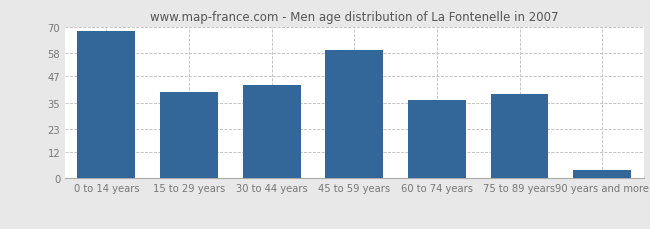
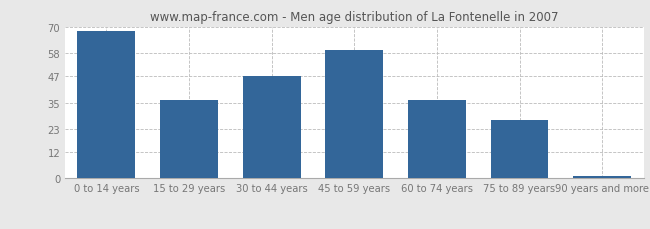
15 to 29 years: 40 -> 36
30 to 44 years: 43 -> 47
75 to 89 years: 39 -> 27
90 years and more: 4 -> 1
